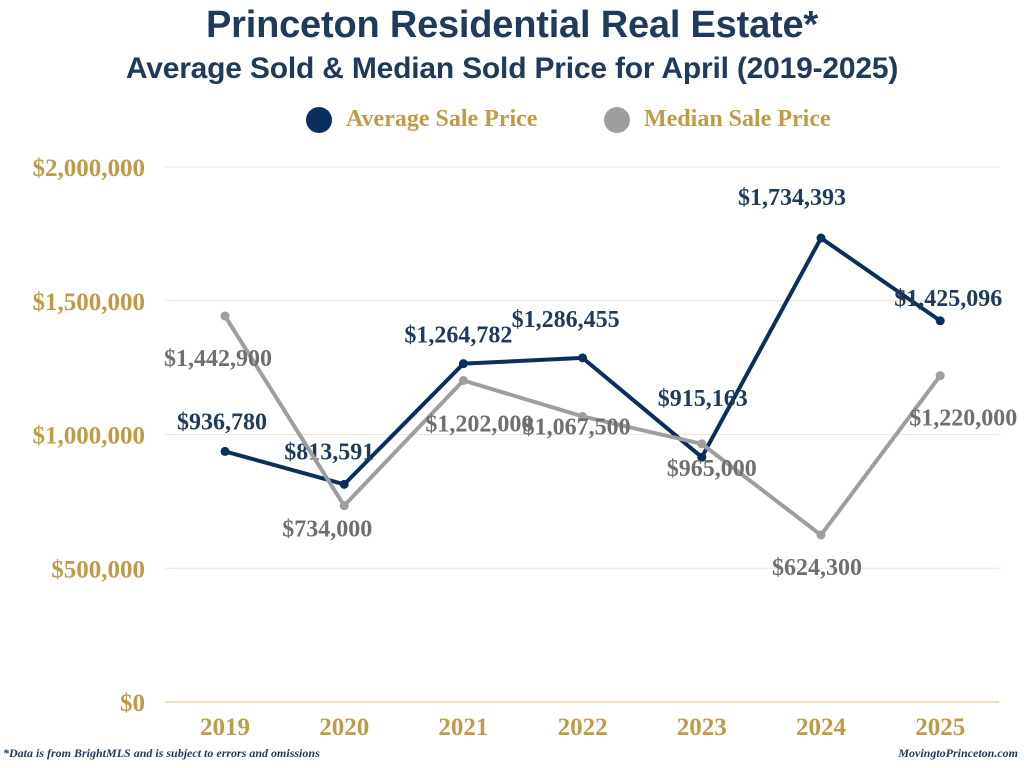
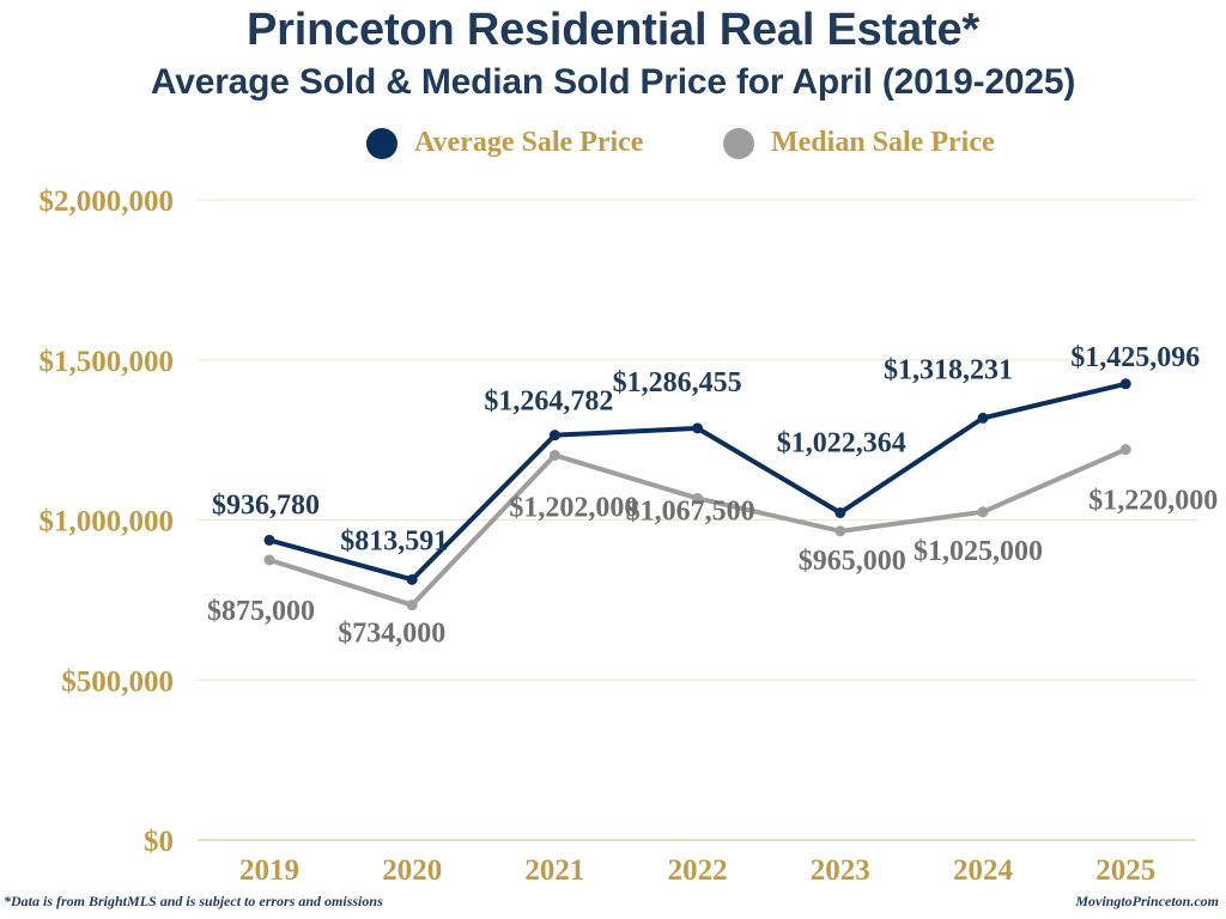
Median Sale Price/2019: $1,442,900 -> $875,000
Average Sale Price/2023: $915,163 -> $1,022,364
Average Sale Price/2024: $1,734,393 -> $1,318,231
Median Sale Price/2024: $624,300 -> $1,025,000
